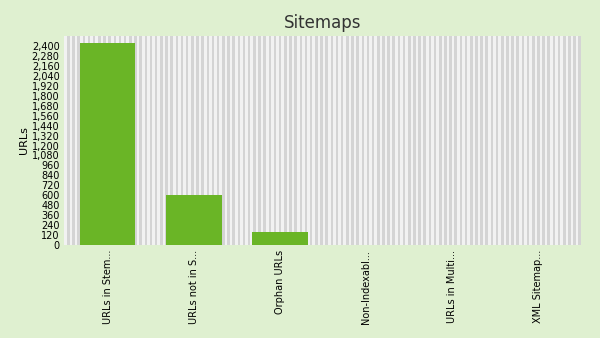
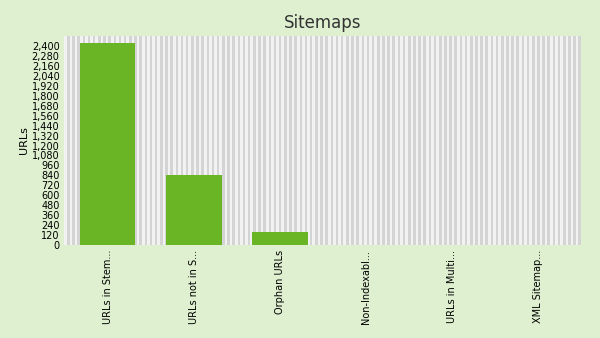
URLs not in S...: 600 -> 840
